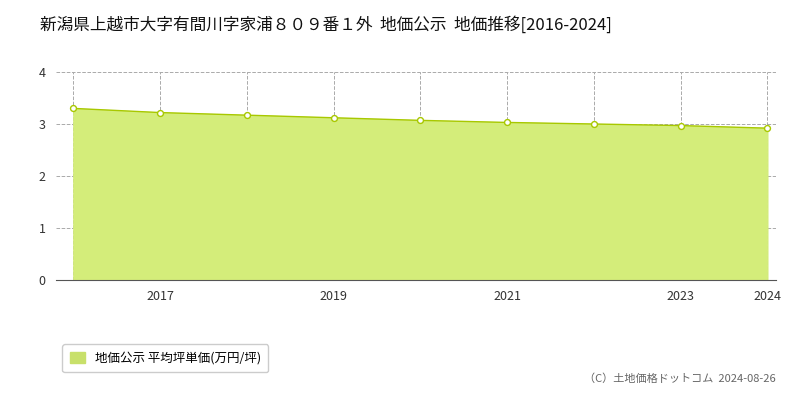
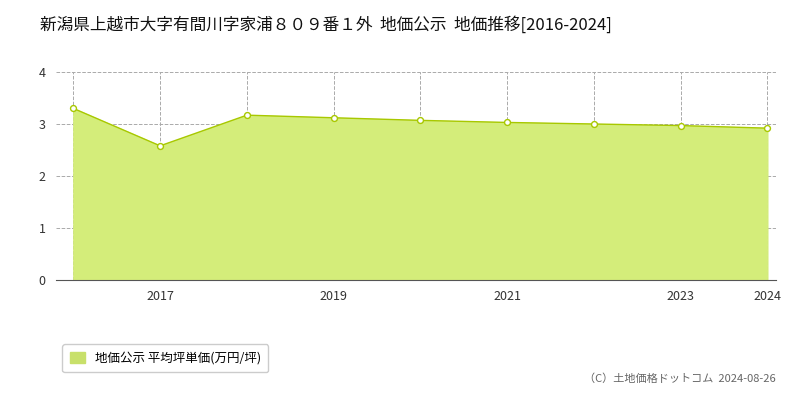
2017: 3.22 -> 2.58
